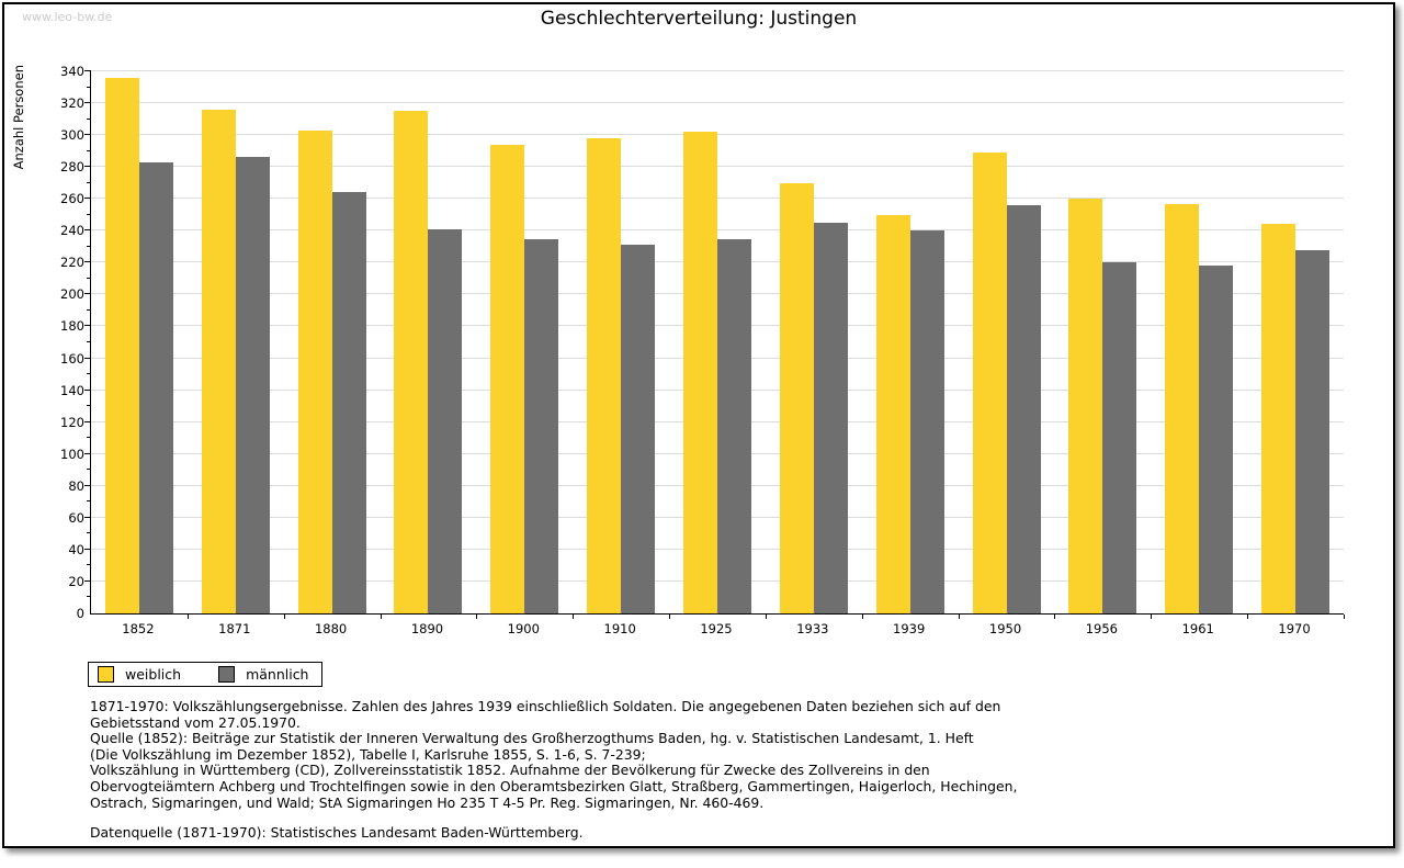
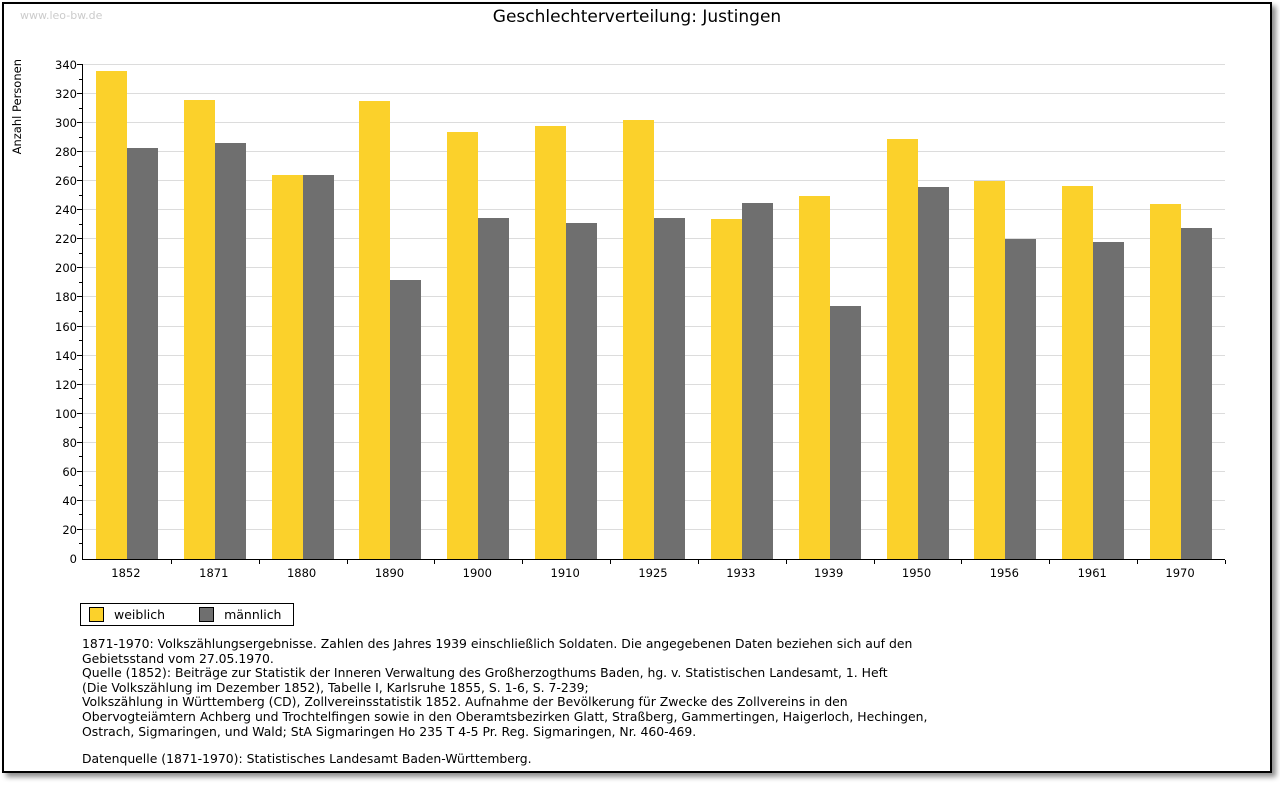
weiblich/1880: 303 -> 264
männlich/1890: 241 -> 192
weiblich/1933: 270 -> 234
männlich/1939: 240 -> 174
